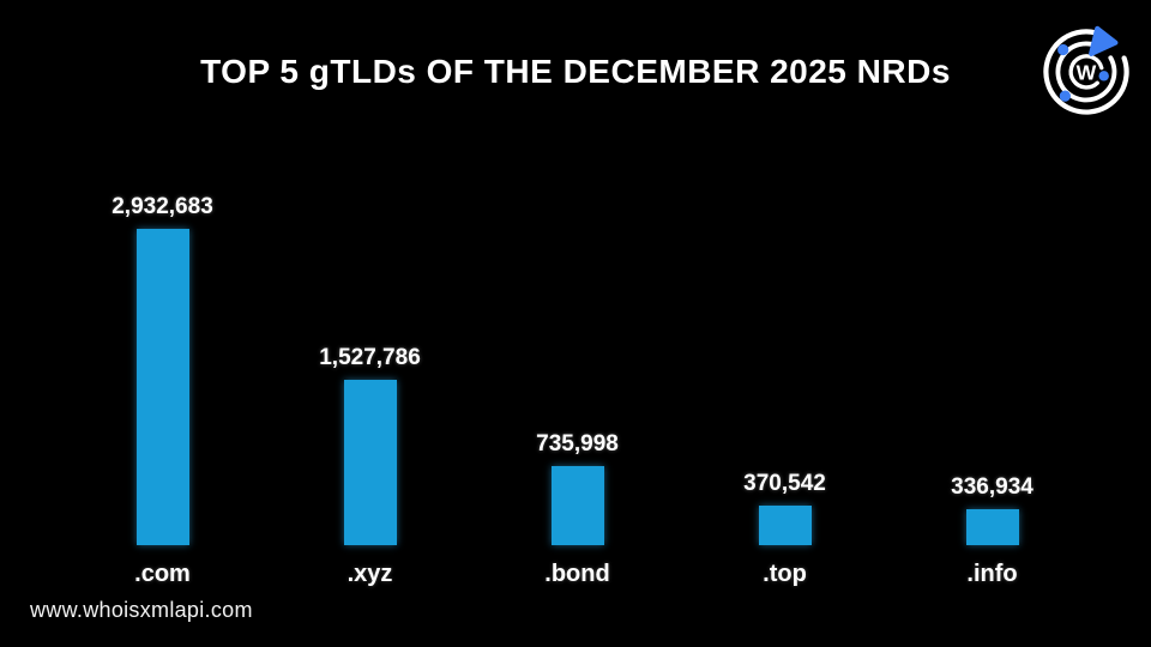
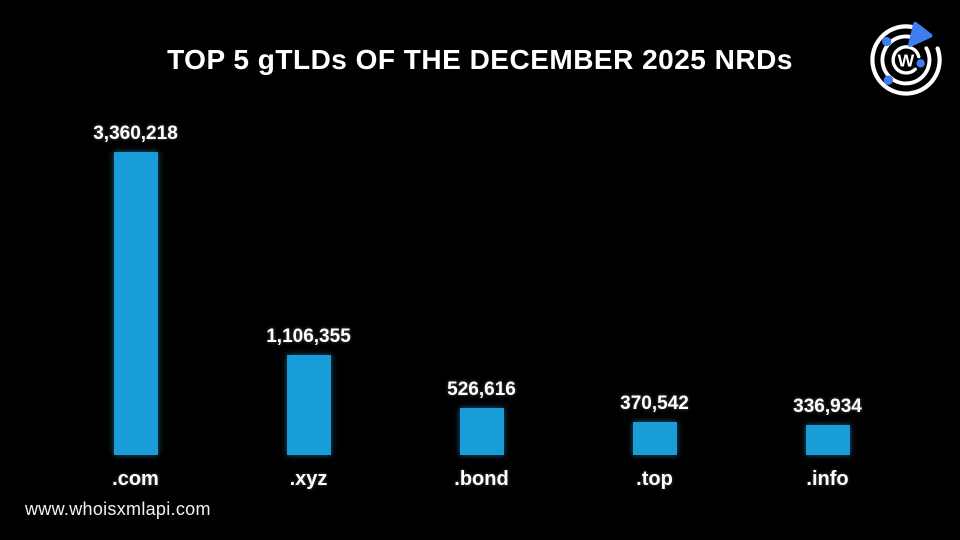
.com: 2,932,683 -> 3,360,218
.xyz: 1,527,786 -> 1,106,355
.bond: 735,998 -> 526,616
